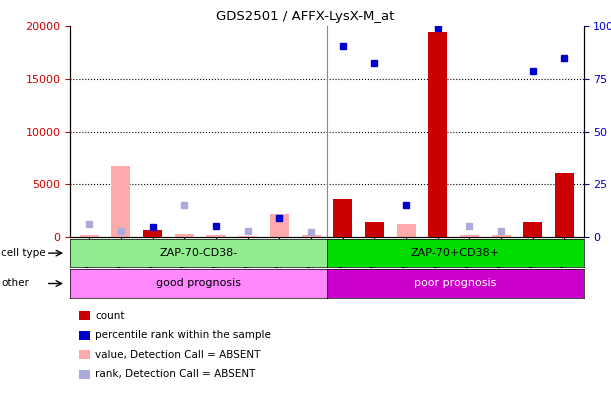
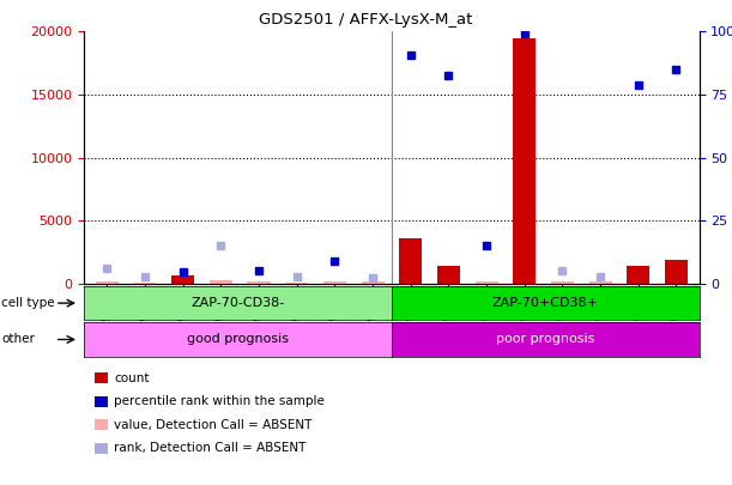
GSM99340: 6700 -> 100
GSM99345: 2200 -> 200
GSM99349: 1200 -> 200
GSM99354: 6100 -> 1900
